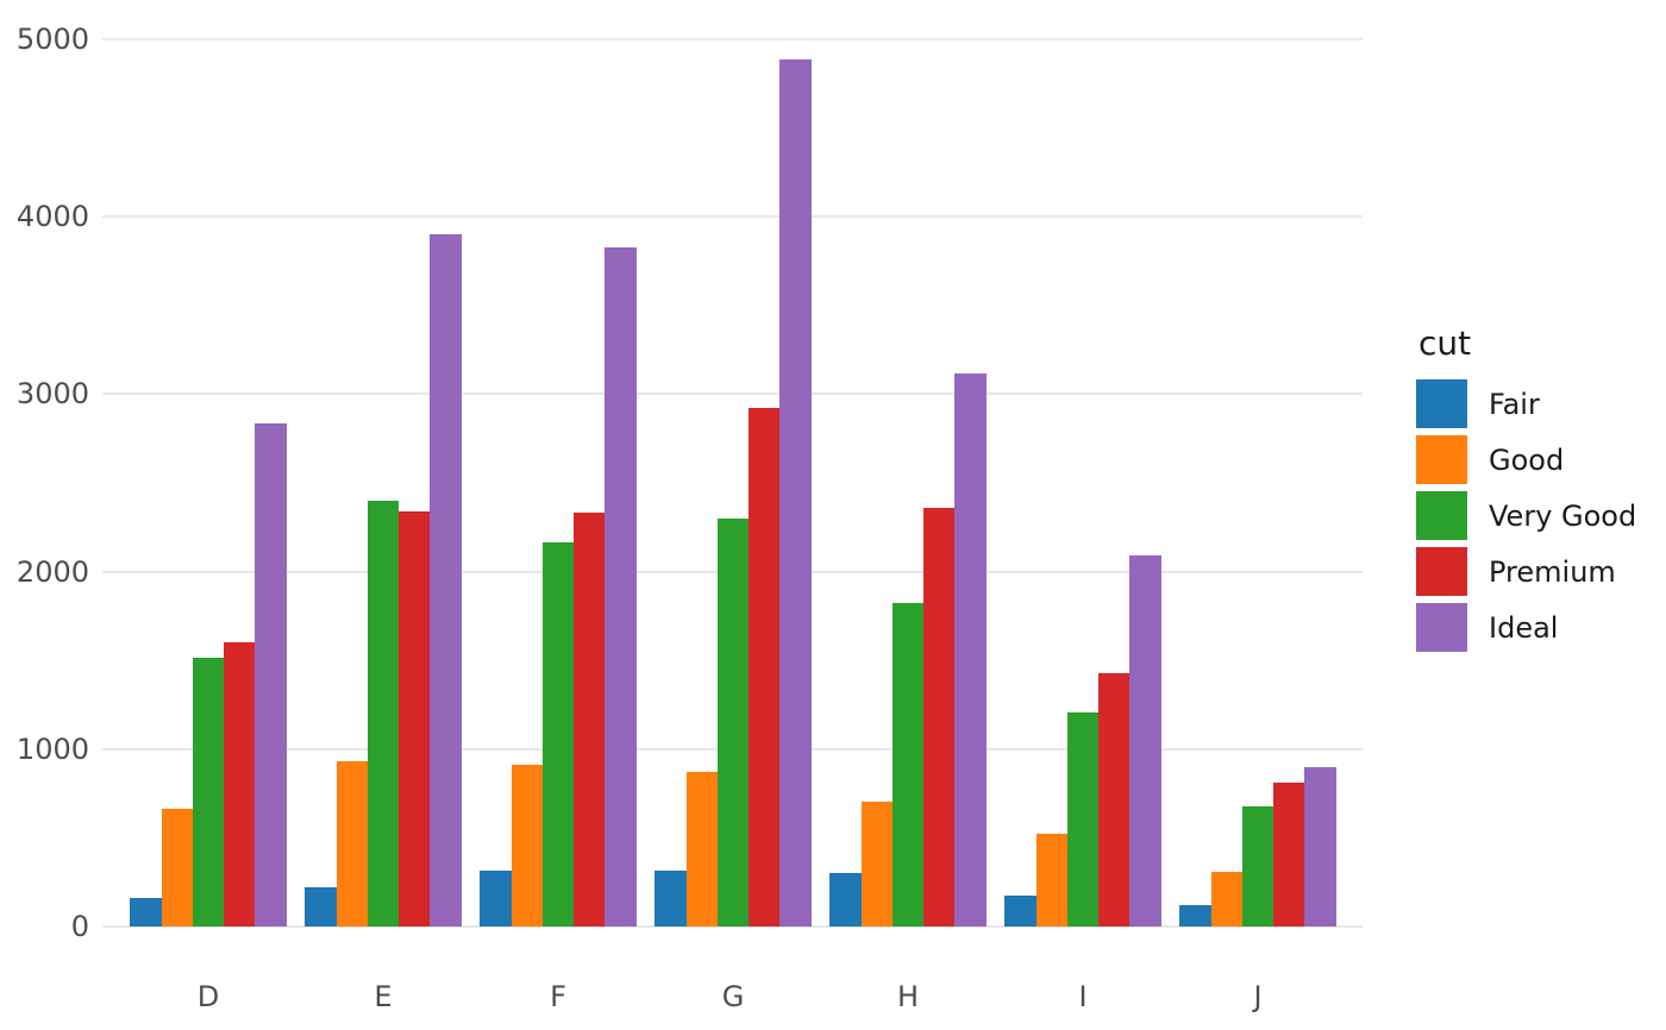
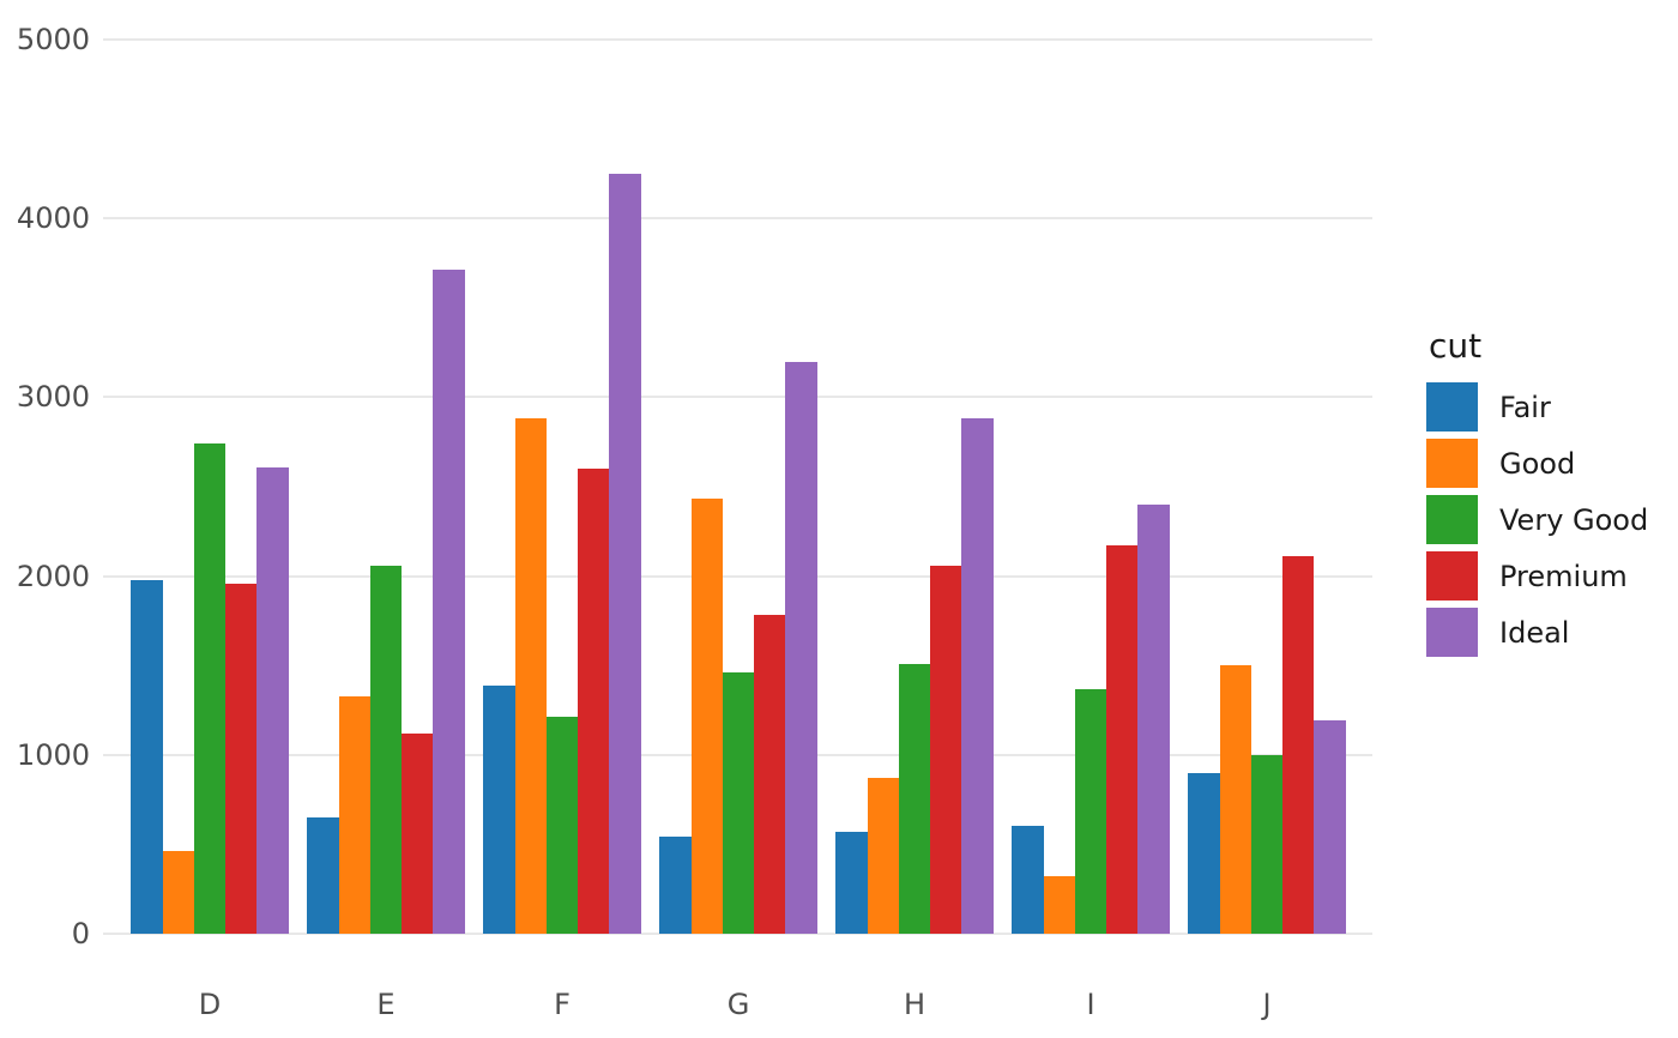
Fair/D: 160 -> 1980
Good/D: 660 -> 460
Very Good/D: 1510 -> 2740
Premium/D: 1600 -> 1960
Ideal/D: 2830 -> 2610
Fair/E: 220 -> 650
Good/E: 930 -> 1330
Very Good/E: 2400 -> 2060
Premium/E: 2340 -> 1120
Ideal/E: 3900 -> 3710
Fair/F: 310 -> 1390
Good/F: 910 -> 2880
Very Good/F: 2160 -> 1210
Premium/F: 2330 -> 2600
Ideal/F: 3830 -> 4250
Fair/G: 310 -> 540
Good/G: 870 -> 2430
Very Good/G: 2300 -> 1460
Premium/G: 2920 -> 1780
Ideal/G: 4880 -> 3200
Fair/H: 300 -> 570
Good/H: 700 -> 870
Very Good/H: 1820 -> 1510
Premium/H: 2360 -> 2060
Ideal/H: 3120 -> 2880
Fair/I: 180 -> 600
Good/I: 520 -> 320
Very Good/I: 1200 -> 1370
Premium/I: 1430 -> 2170
Ideal/I: 2090 -> 2400
Fair/J: 120 -> 900
Good/J: 310 -> 1500
Very Good/J: 680 -> 1000
Premium/J: 810 -> 2110
Ideal/J: 900 -> 1190
